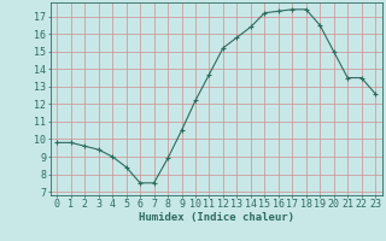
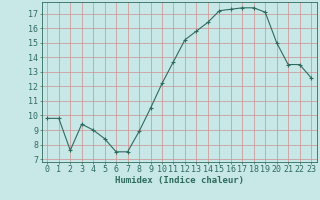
2: 9.6 -> 7.6
19: 16.5 -> 17.1
